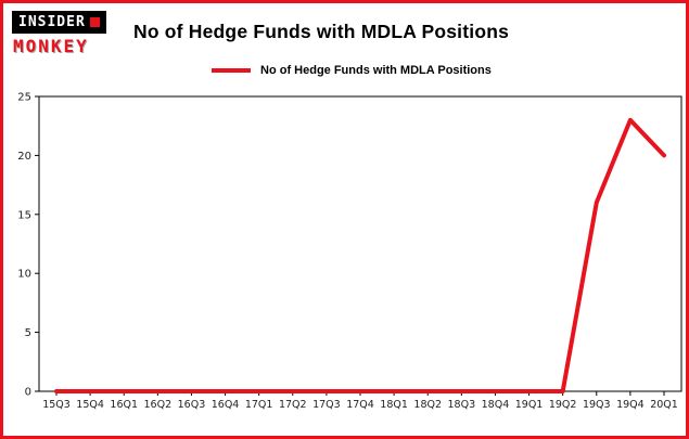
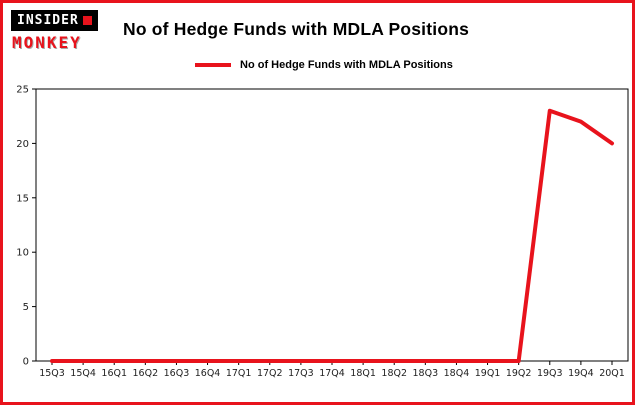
19Q3: 16 -> 23
19Q4: 23 -> 22
